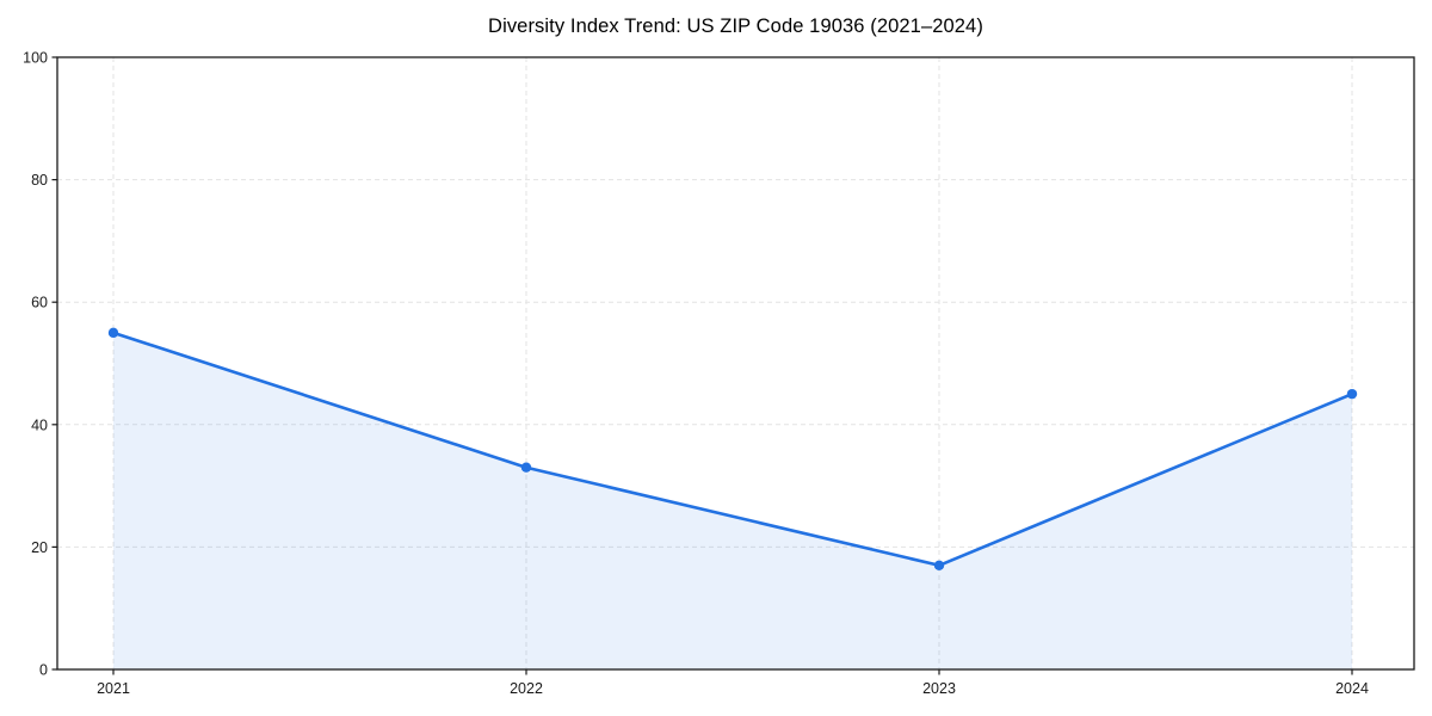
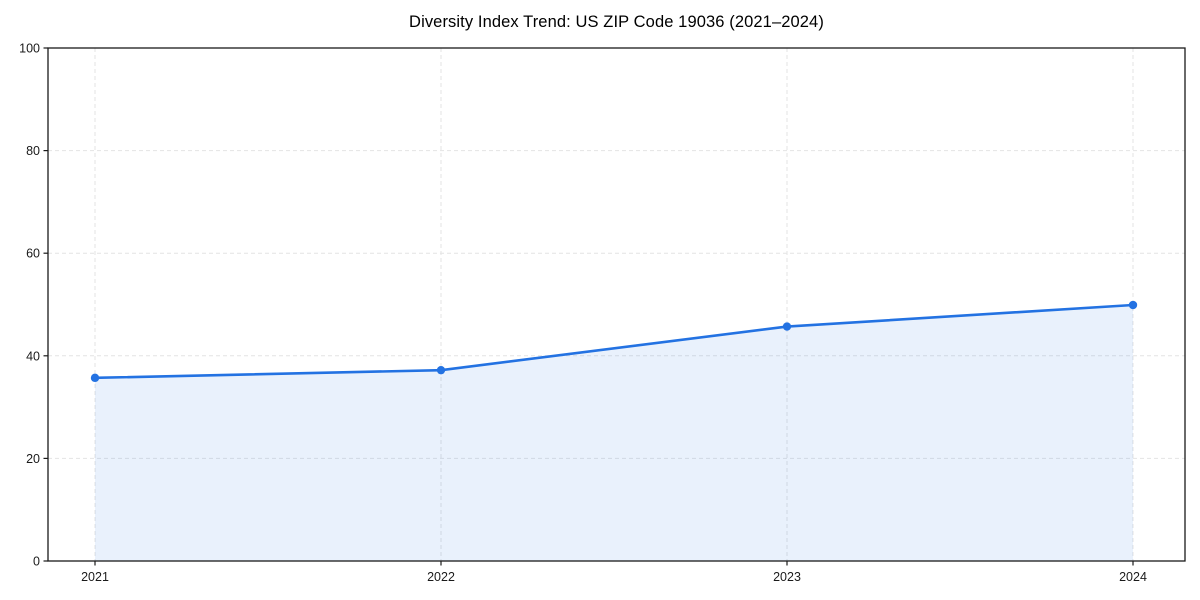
2021: 55 -> 36
2022: 33 -> 37
2023: 17 -> 46
2024: 45 -> 50
